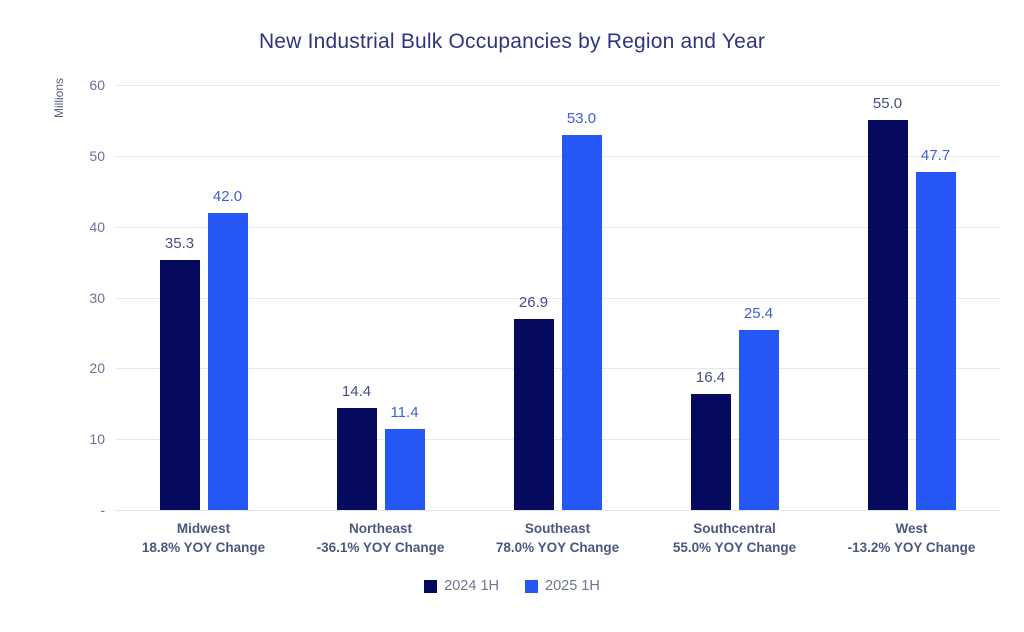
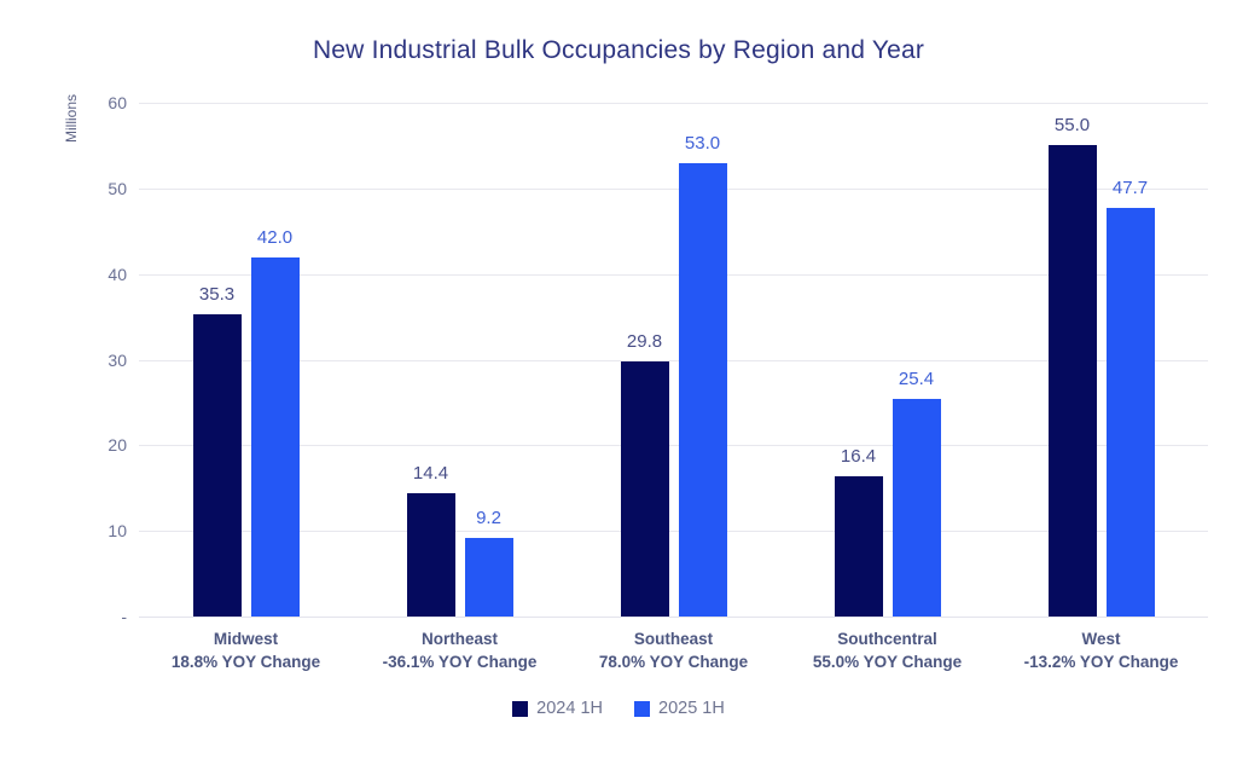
2025 1H/Northeast: 11.4 -> 9.2
2024 1H/Southeast: 26.9 -> 29.8
